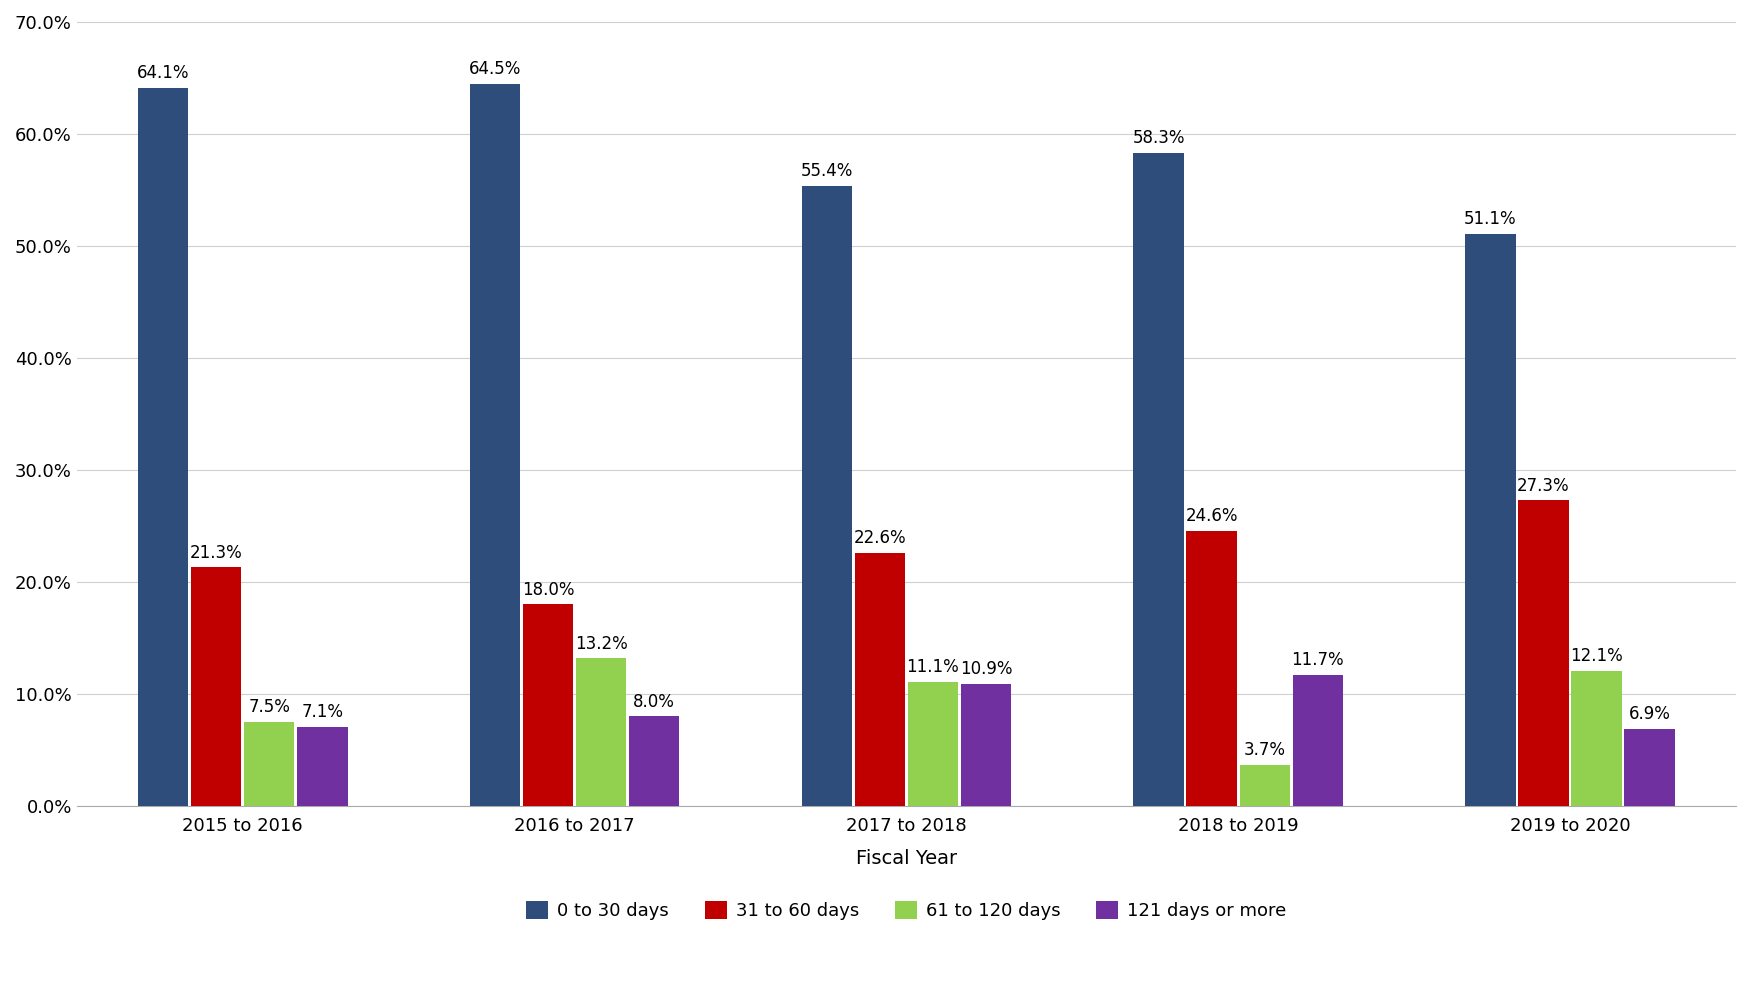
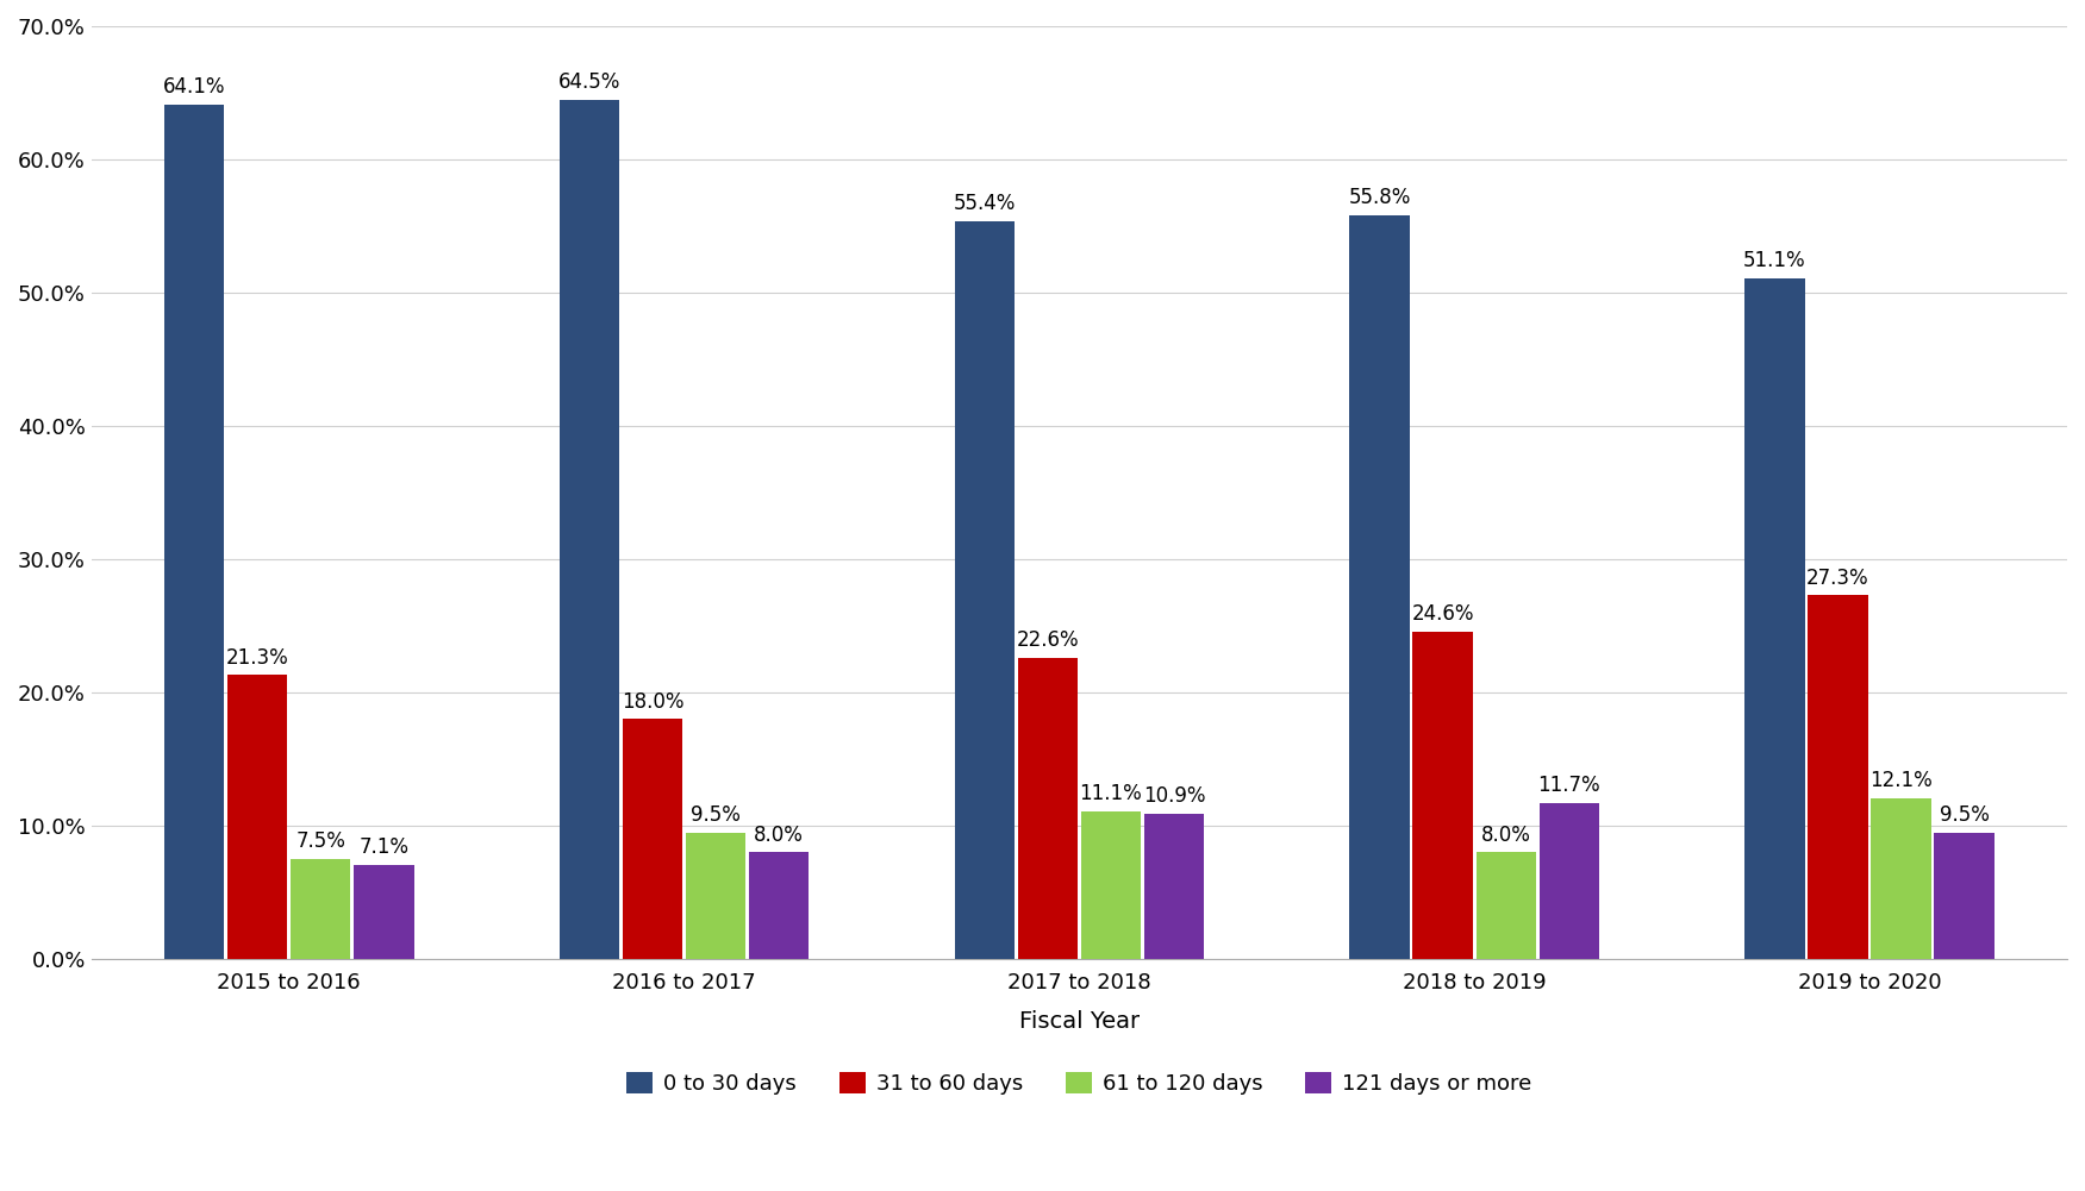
61 to 120 days/2016 to 2017: 13.2% -> 9.5%
0 to 30 days/2018 to 2019: 58.3% -> 55.8%
61 to 120 days/2018 to 2019: 3.7% -> 8.0%
121 days or more/2019 to 2020: 6.9% -> 9.5%
